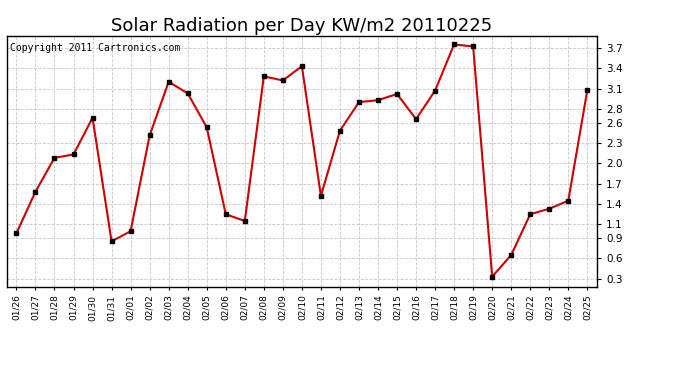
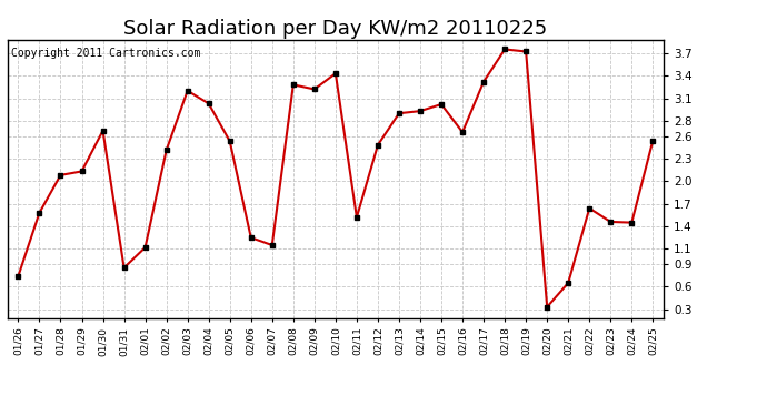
01/26: 0.97 -> 0.74
02/01: 1.00 -> 1.12
02/17: 3.07 -> 3.32
02/22: 1.25 -> 1.64
02/23: 1.33 -> 1.46
02/25: 3.08 -> 2.54
